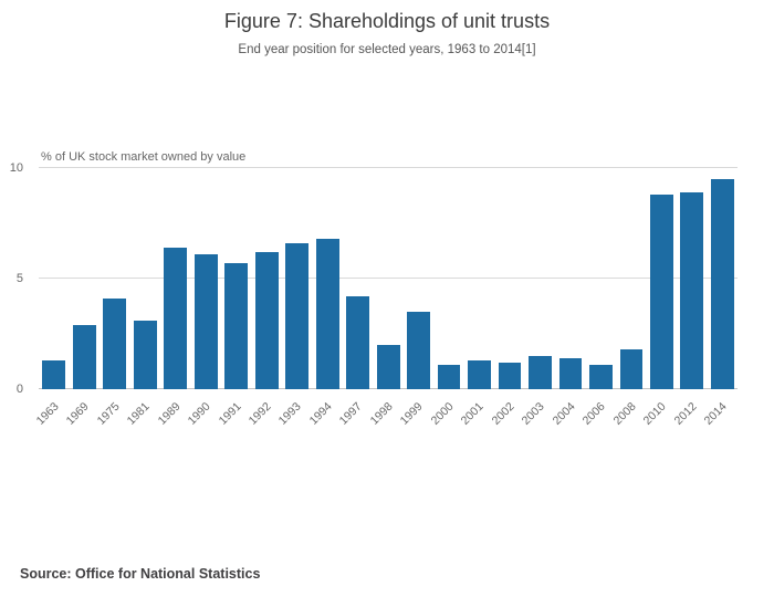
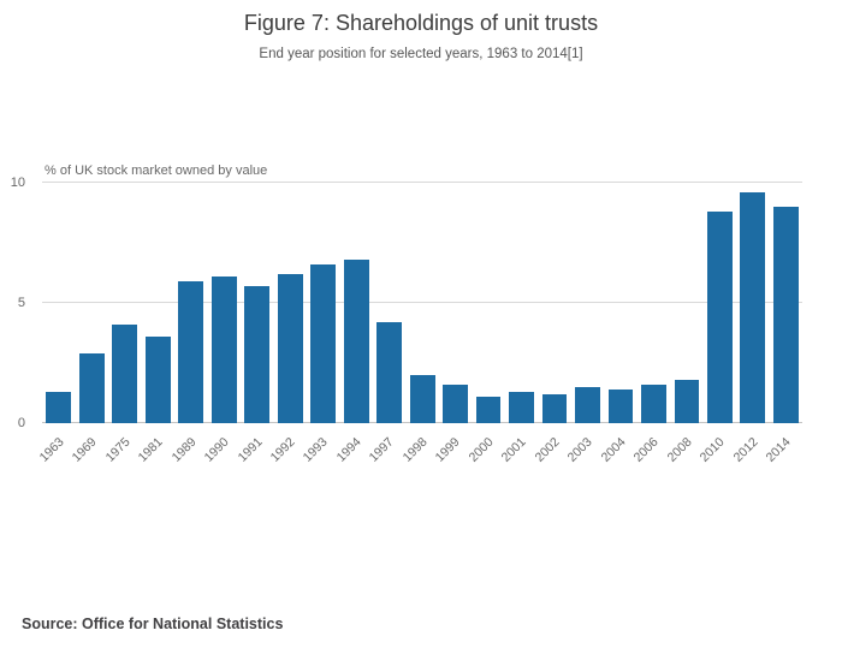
1981: 3.1 -> 3.6
1989: 6.4 -> 5.9
1999: 3.5 -> 1.6
2006: 1.1 -> 1.6
2012: 8.9 -> 9.6
2014: 9.5 -> 9.0
